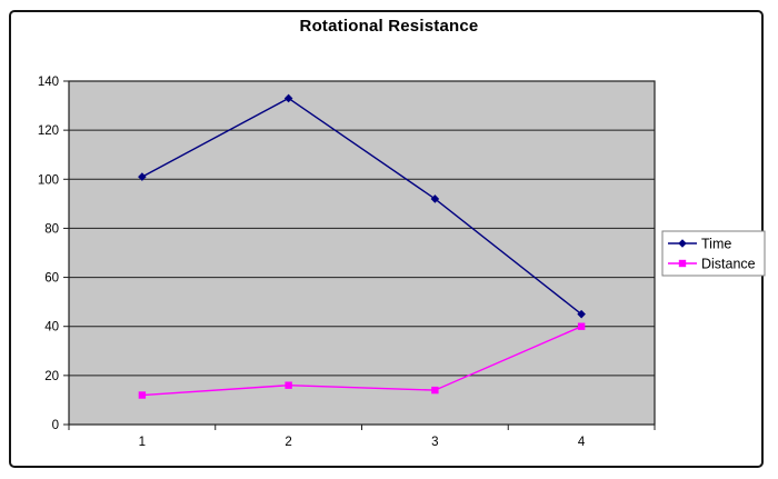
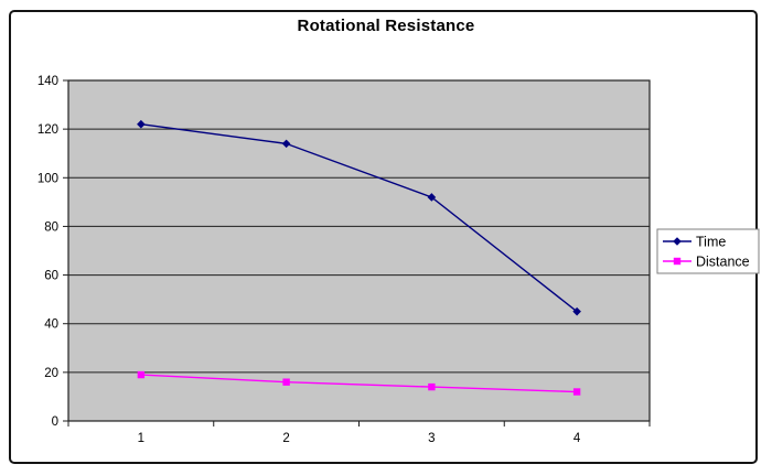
Time/1: 101 -> 122
Distance/1: 12 -> 19
Time/2: 133 -> 114
Distance/4: 40 -> 12
